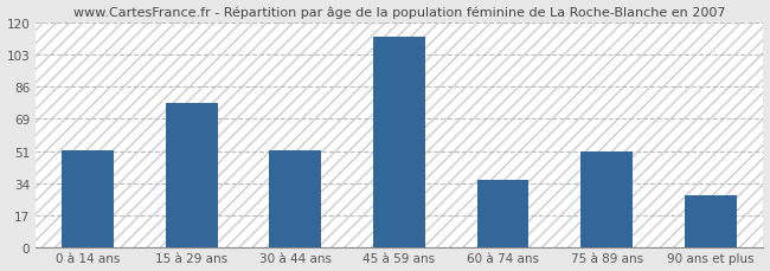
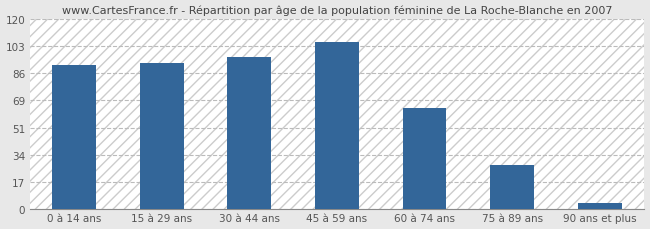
0 à 14 ans: 52 -> 91
15 à 29 ans: 77 -> 92
30 à 44 ans: 52 -> 96
45 à 59 ans: 112 -> 105
60 à 74 ans: 36 -> 64
75 à 89 ans: 51 -> 28
90 ans et plus: 28 -> 4
